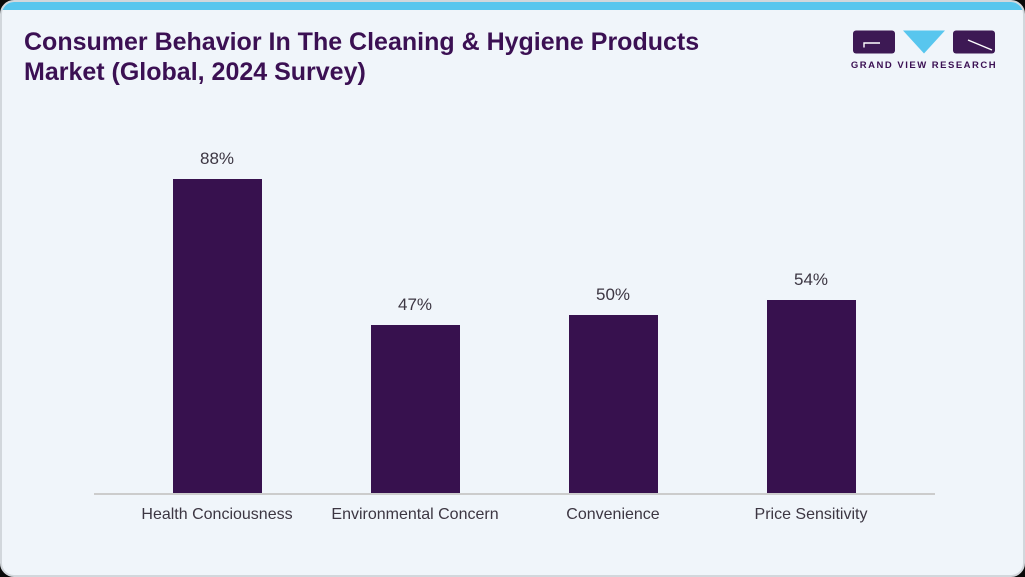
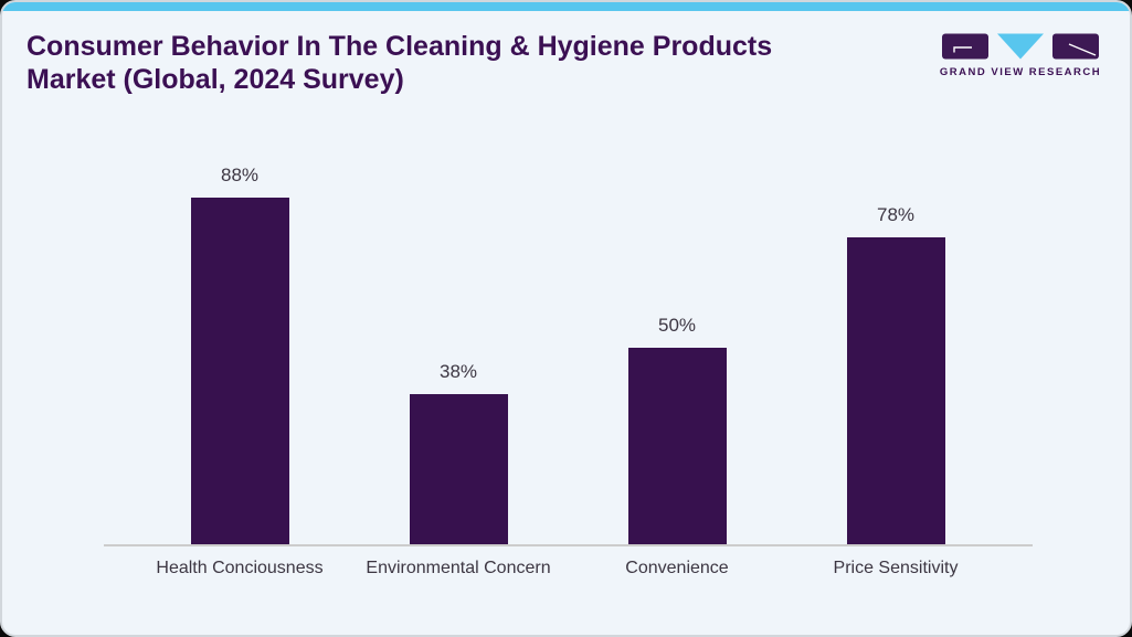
Environmental Concern: 47% -> 38%
Price Sensitivity: 54% -> 78%
